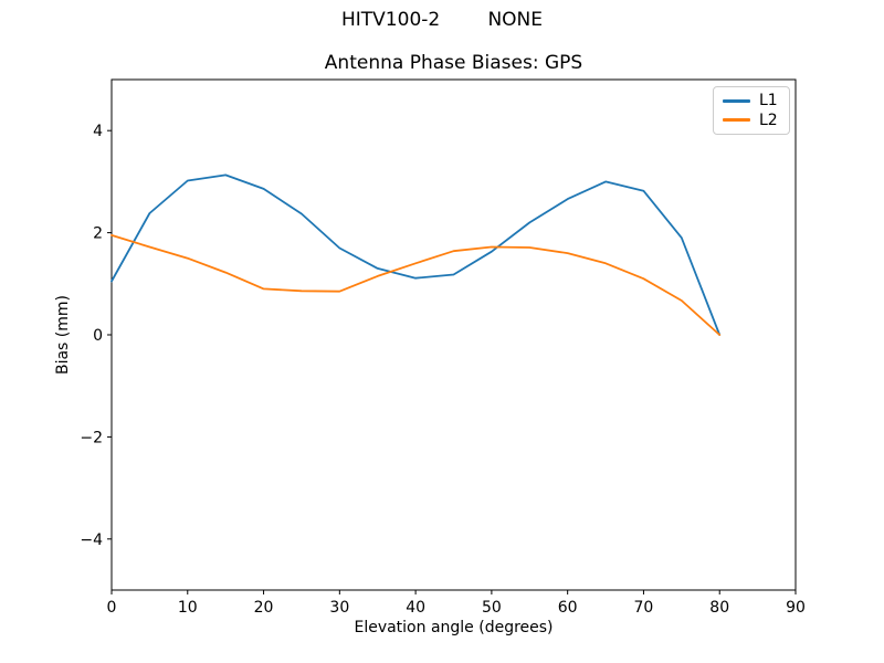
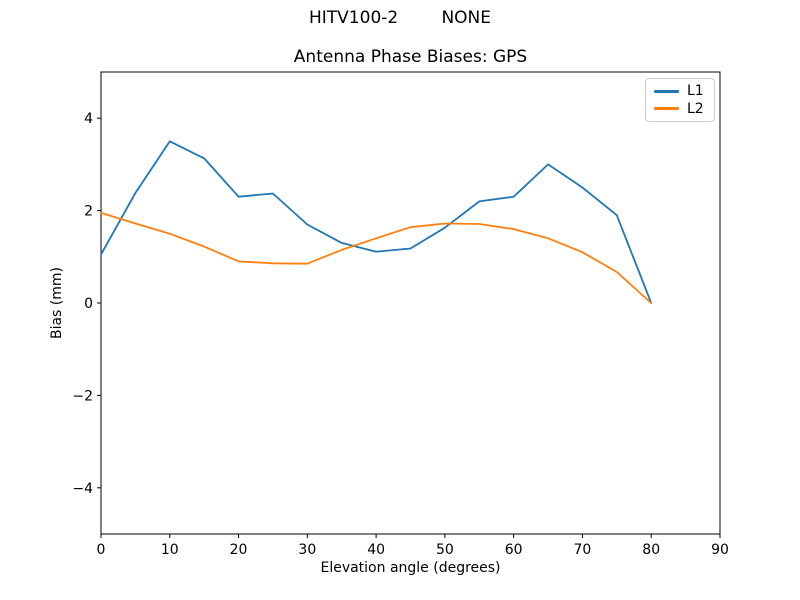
L1/10: 3.0 -> 3.5
L1/20: 2.9 -> 2.3
L1/60: 2.7 -> 2.3
L1/70: 2.8 -> 2.5
